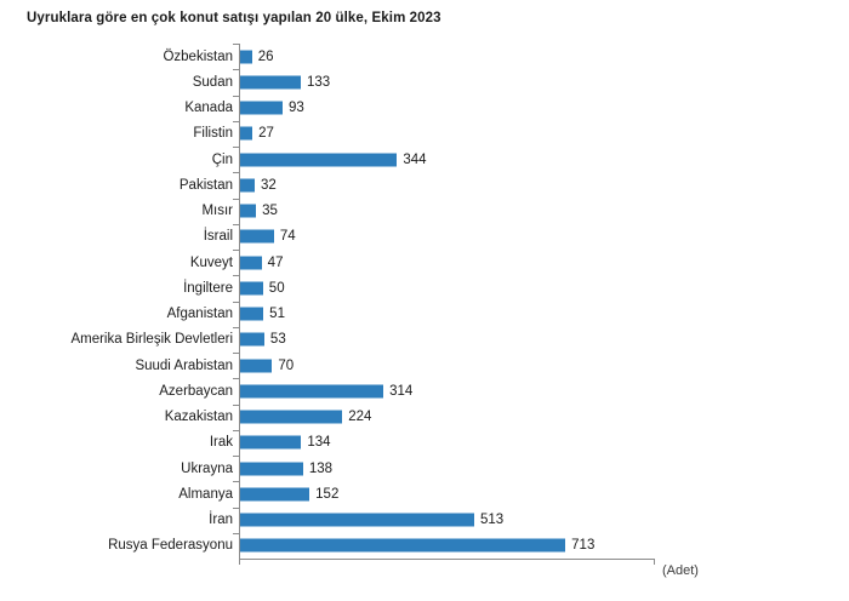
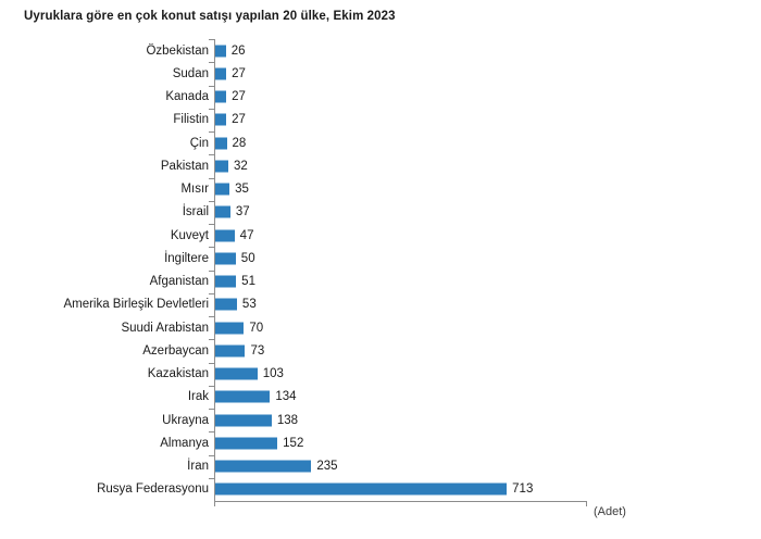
Sudan: 133 -> 27
Kanada: 93 -> 27
Çin: 344 -> 28
İsrail: 74 -> 37
Azerbaycan: 314 -> 73
Kazakistan: 224 -> 103
İran: 513 -> 235
